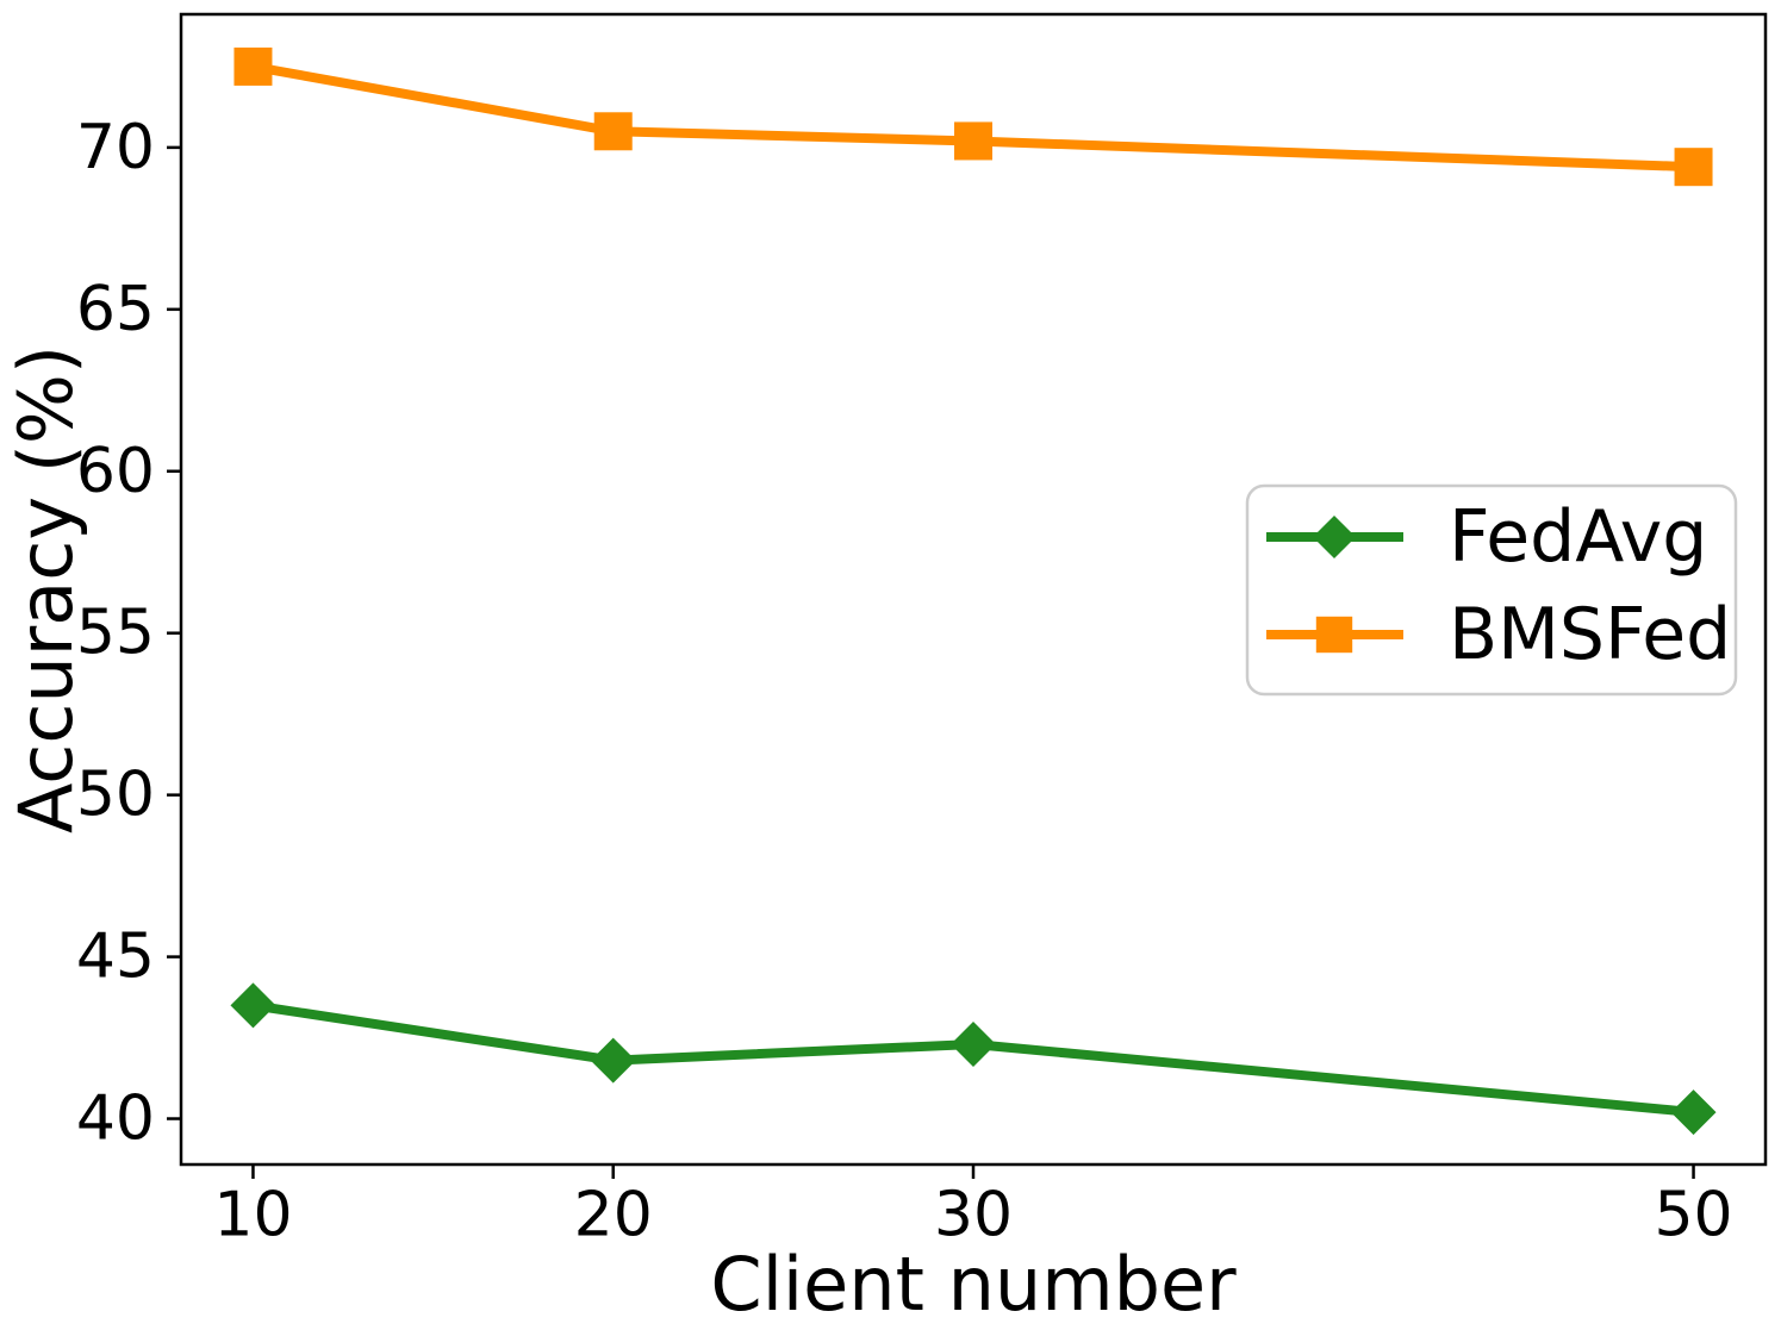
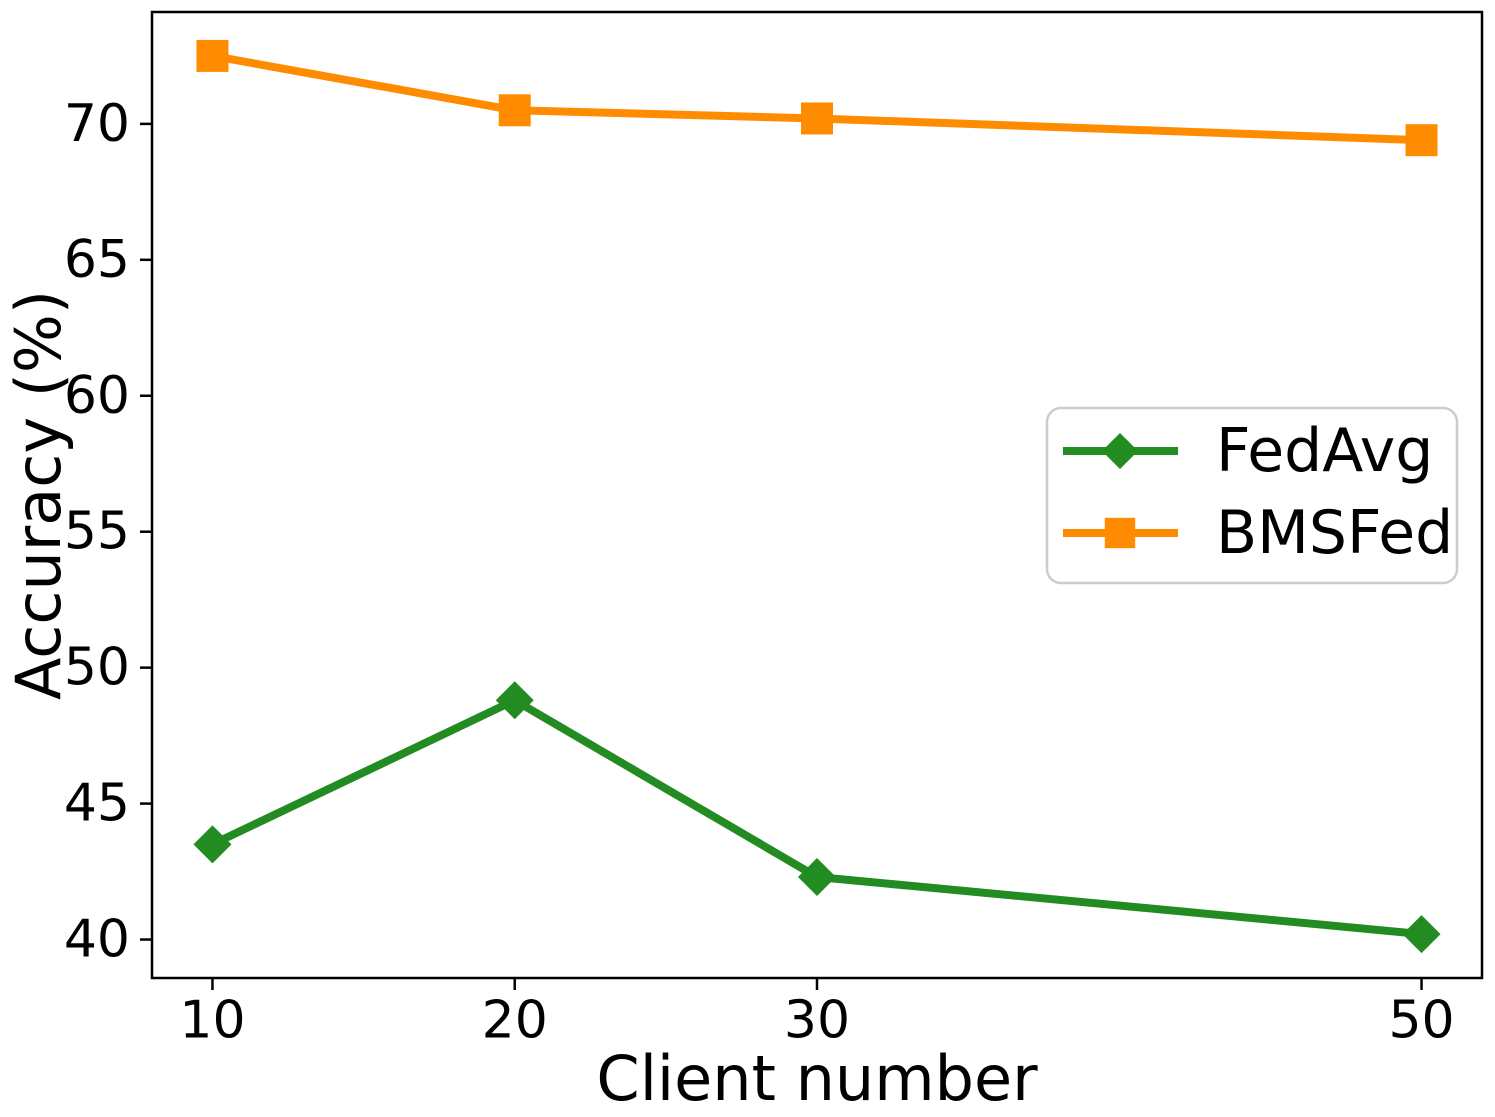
FedAvg/20: 41.8 -> 48.8
